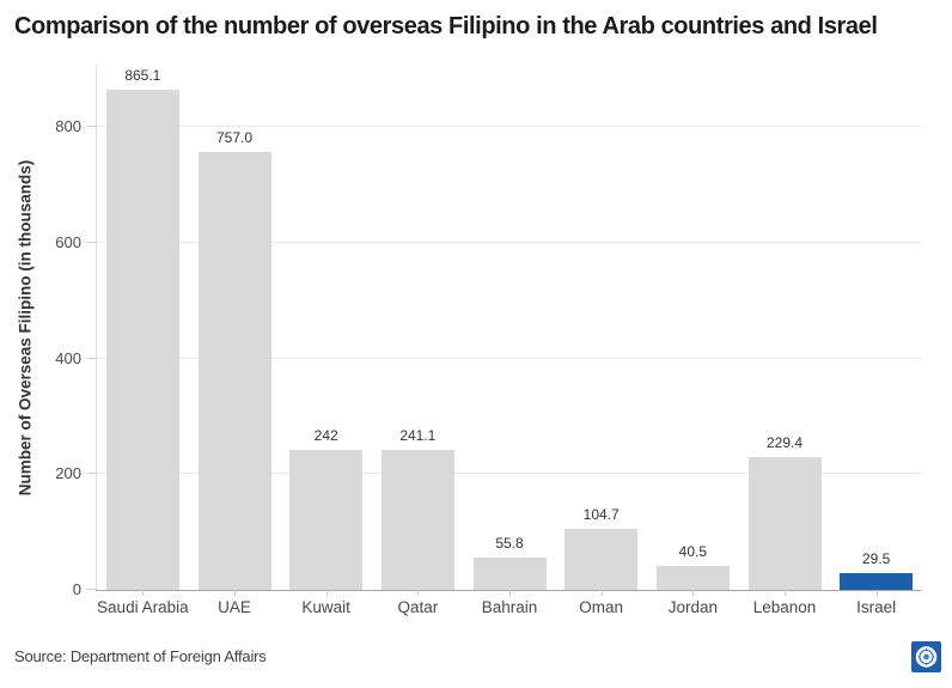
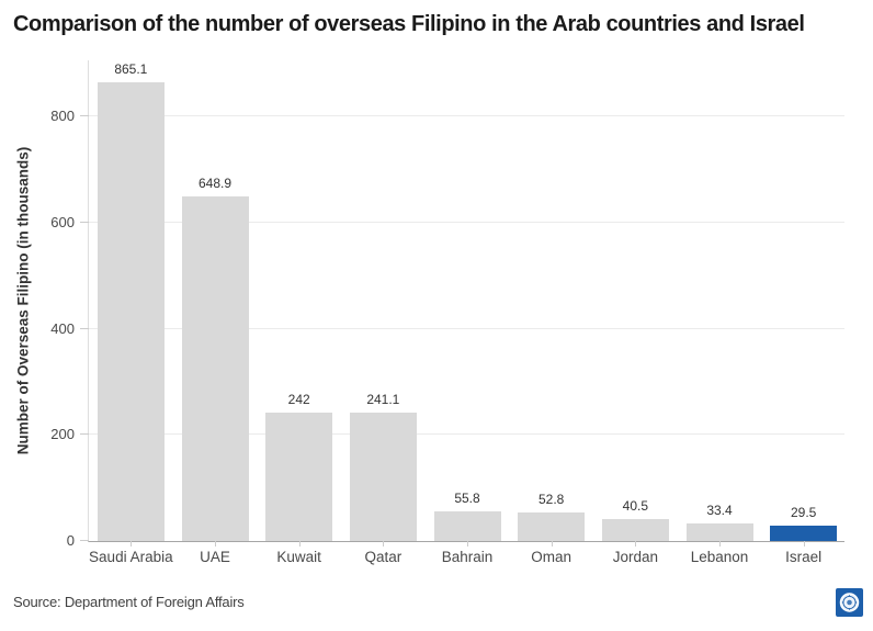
UAE: 757.0 -> 648.9
Oman: 104.7 -> 52.8
Lebanon: 229.4 -> 33.4
